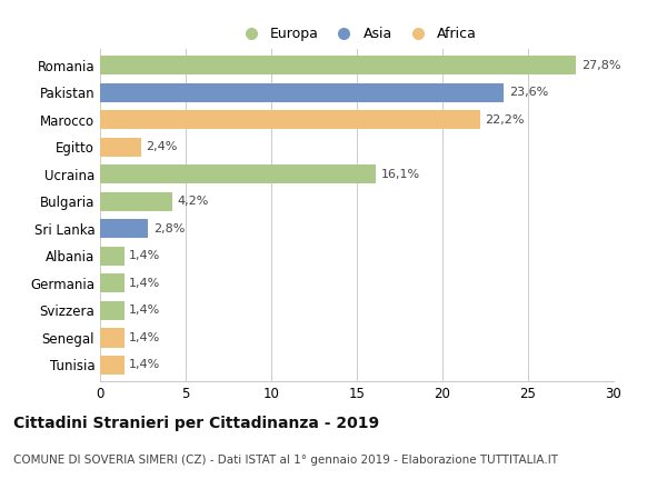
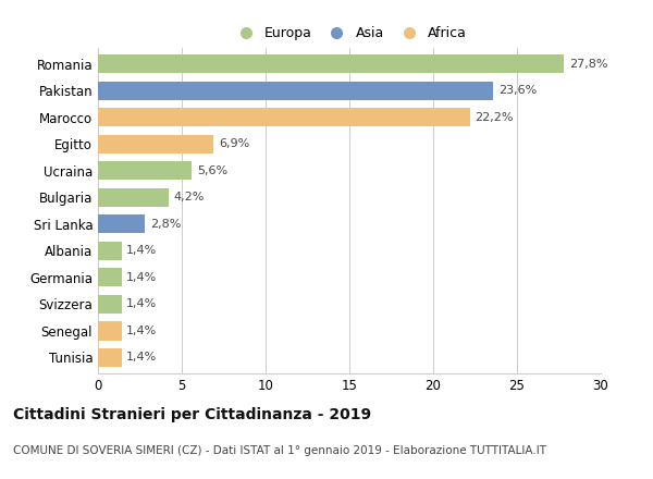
Egitto: 2,4% -> 6,9%
Ucraina: 16,1% -> 5,6%
